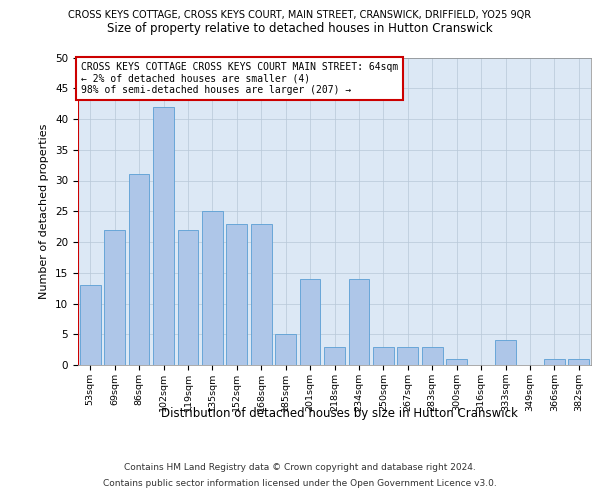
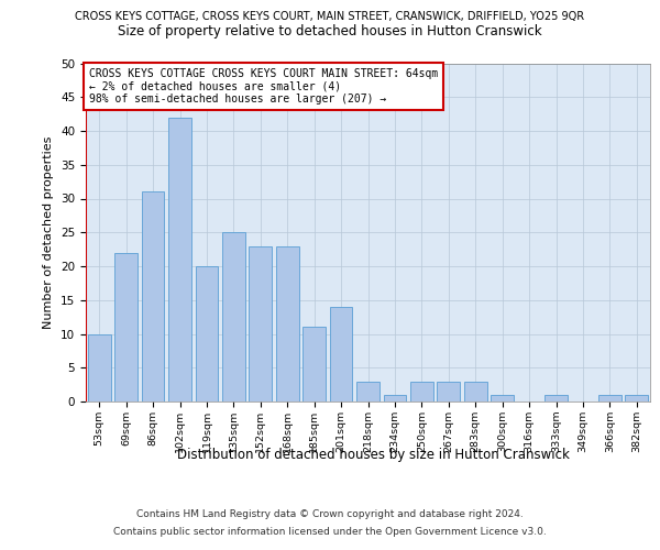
53sqm: 13 -> 10
119sqm: 22 -> 20
185sqm: 5 -> 11
234sqm: 14 -> 1
333sqm: 4 -> 1
